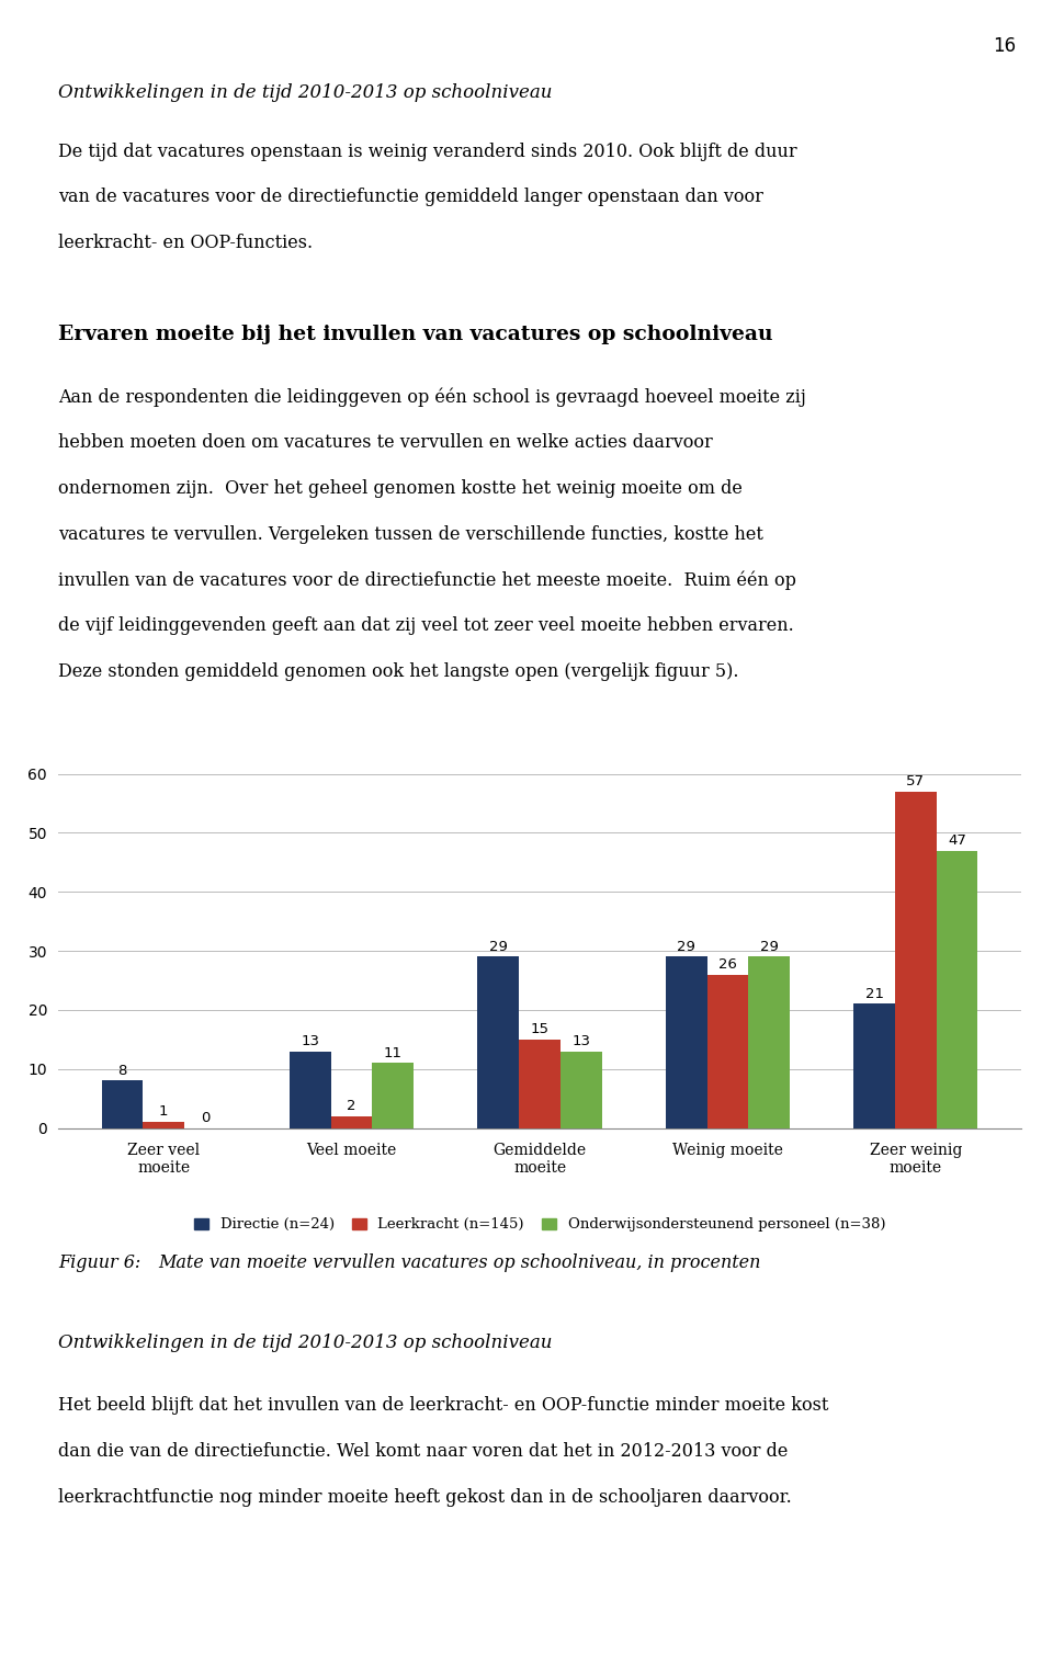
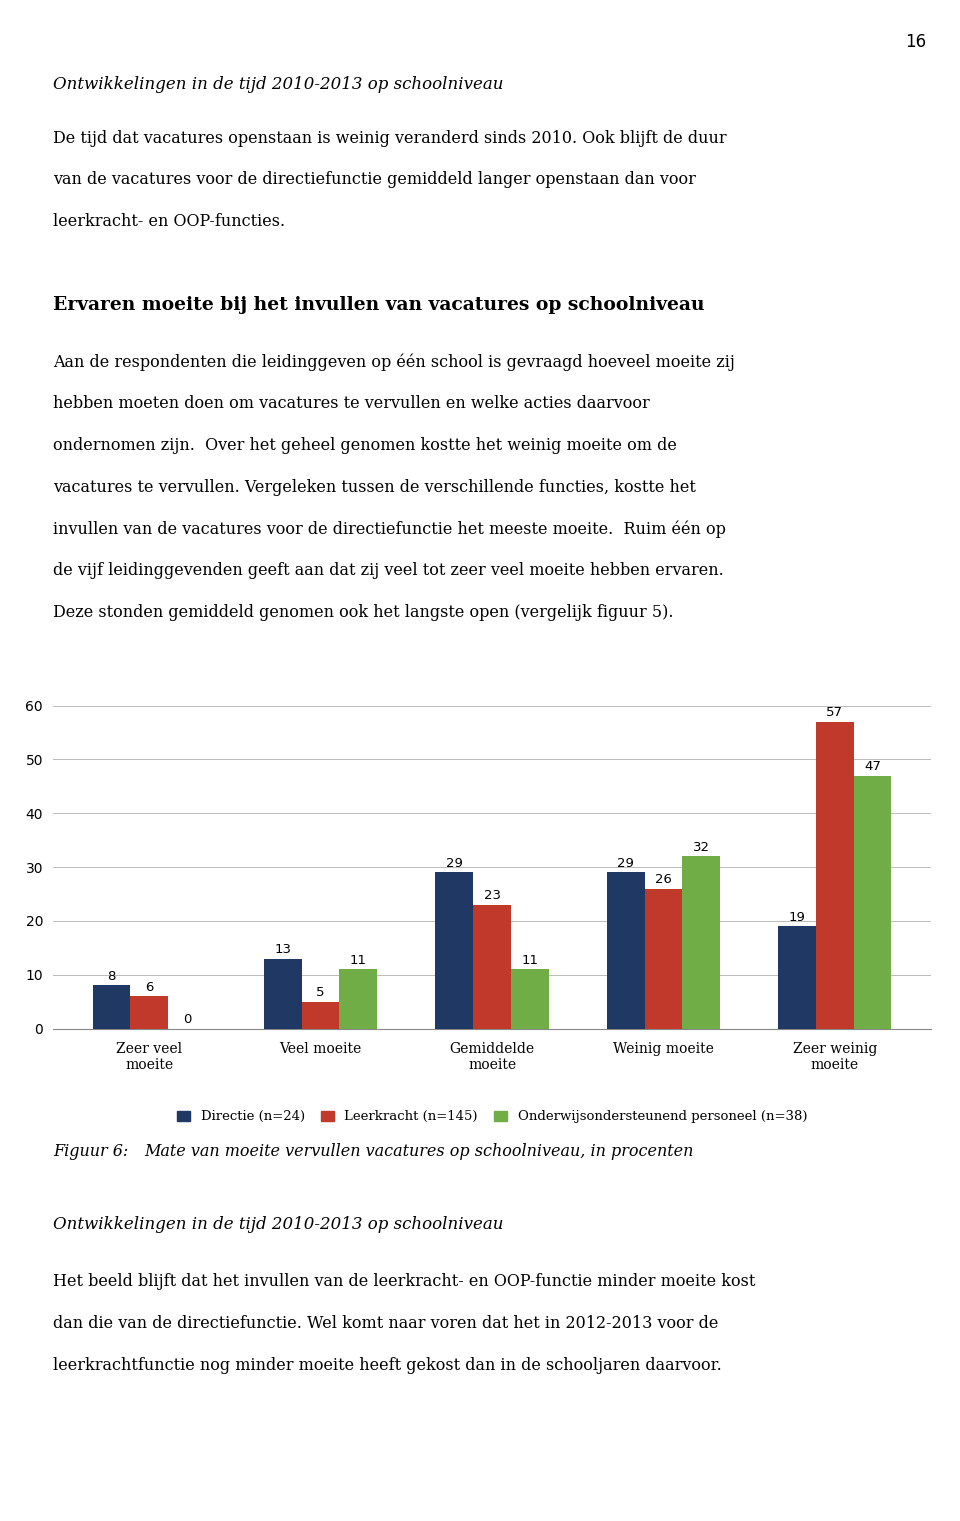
Leerkracht (n=145)/Zeer veel moeite: 1 -> 6
Leerkracht (n=145)/Veel moeite: 2 -> 5
Leerkracht (n=145)/Gemiddelde moeite: 15 -> 23
Onderwijsondersteunend personeel (n=38)/Gemiddelde moeite: 13 -> 11
Onderwijsondersteunend personeel (n=38)/Weinig moeite: 29 -> 32
Directie (n=24)/Zeer weinig moeite: 21 -> 19
